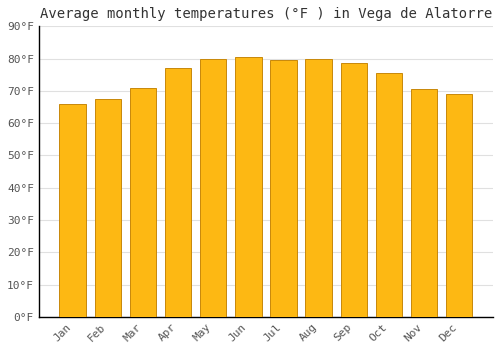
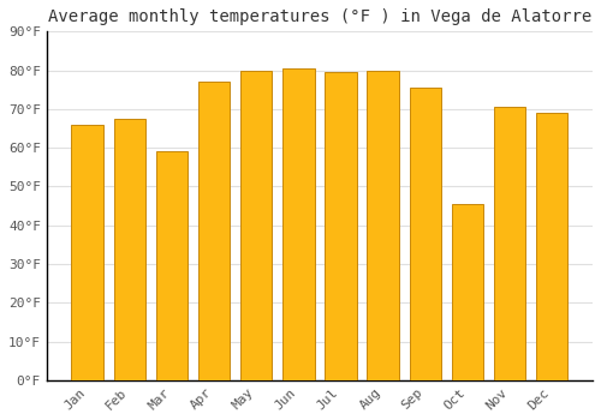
Mar: 71.0°F -> 59.0°F
Sep: 78.5°F -> 75.5°F
Oct: 75.5°F -> 45.5°F
